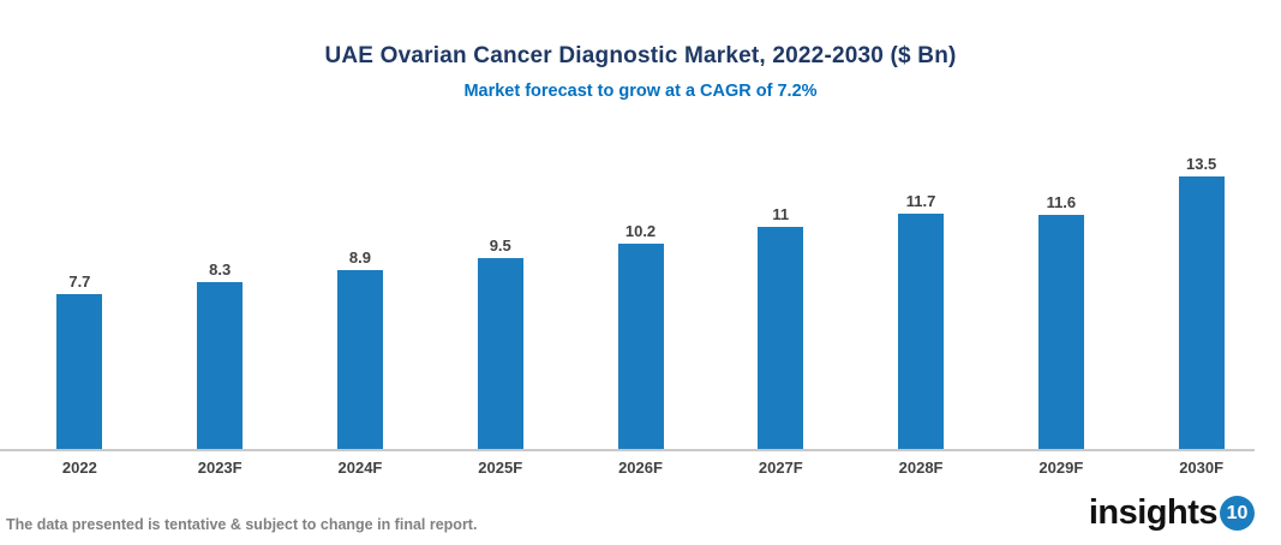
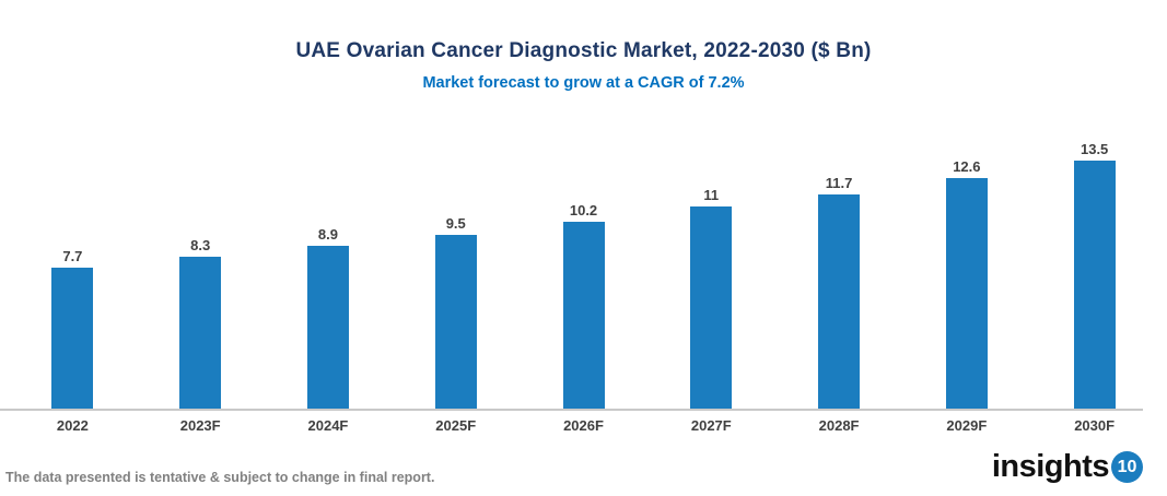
2029F: 11.6 -> 12.6
